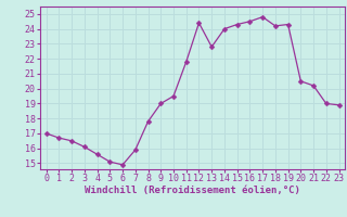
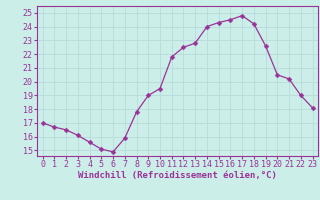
12: 24.4 -> 22.5
19: 24.3 -> 22.6
23: 18.9 -> 18.1
